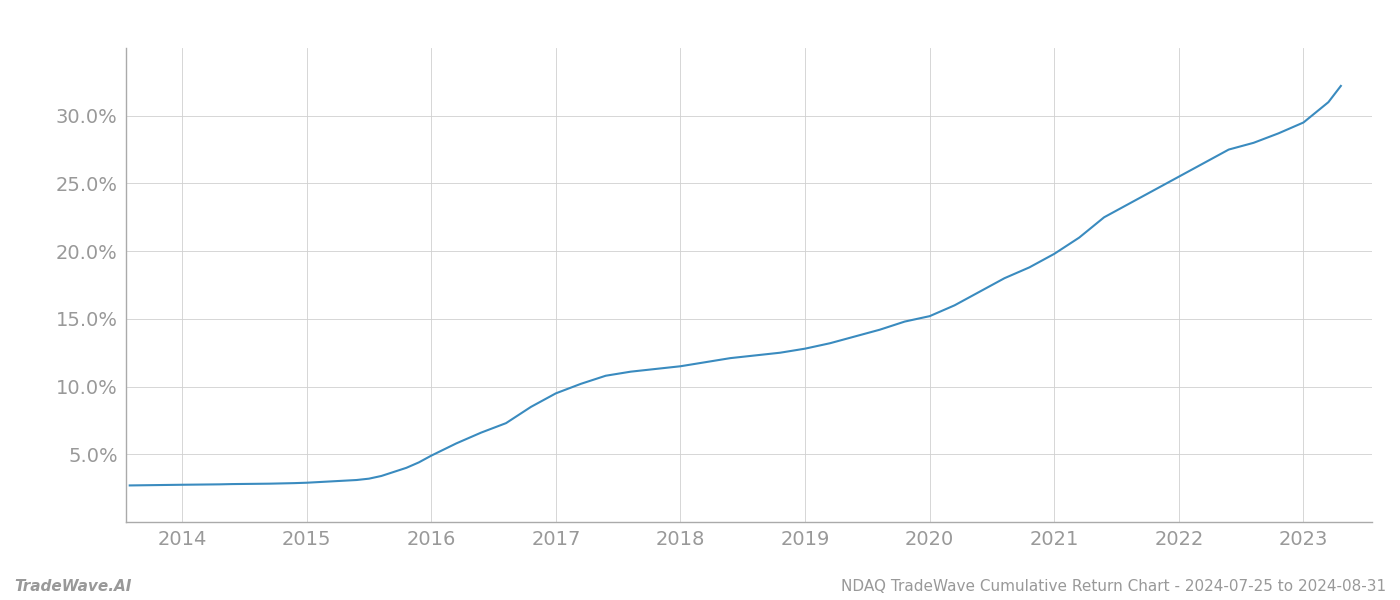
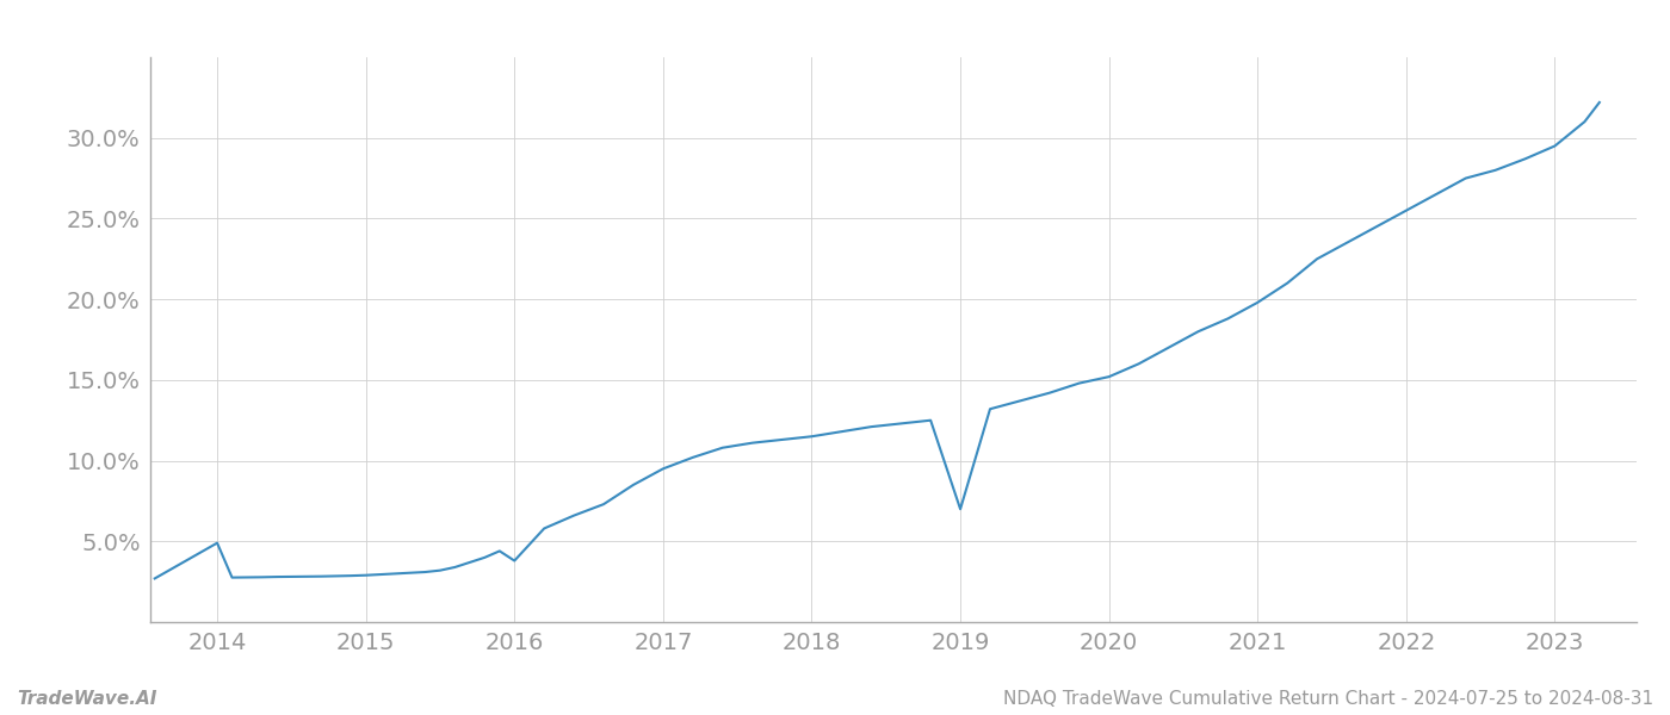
2014: 2.8% -> 4.9%
2016: 4.9% -> 3.8%
2019: 12.8% -> 7.0%
